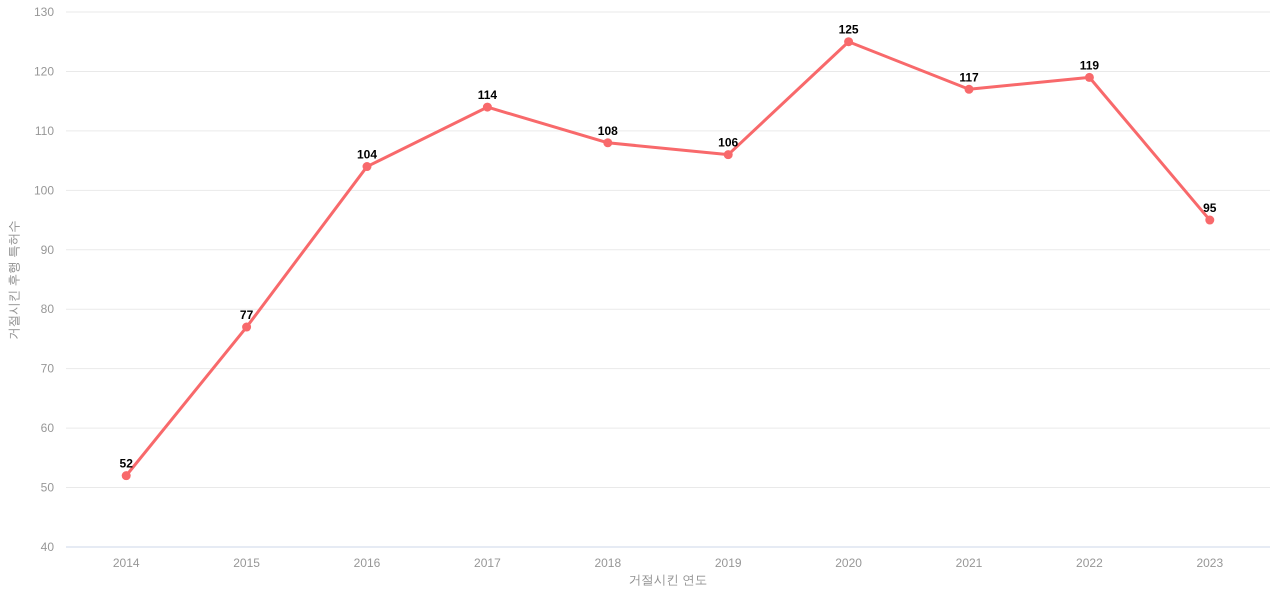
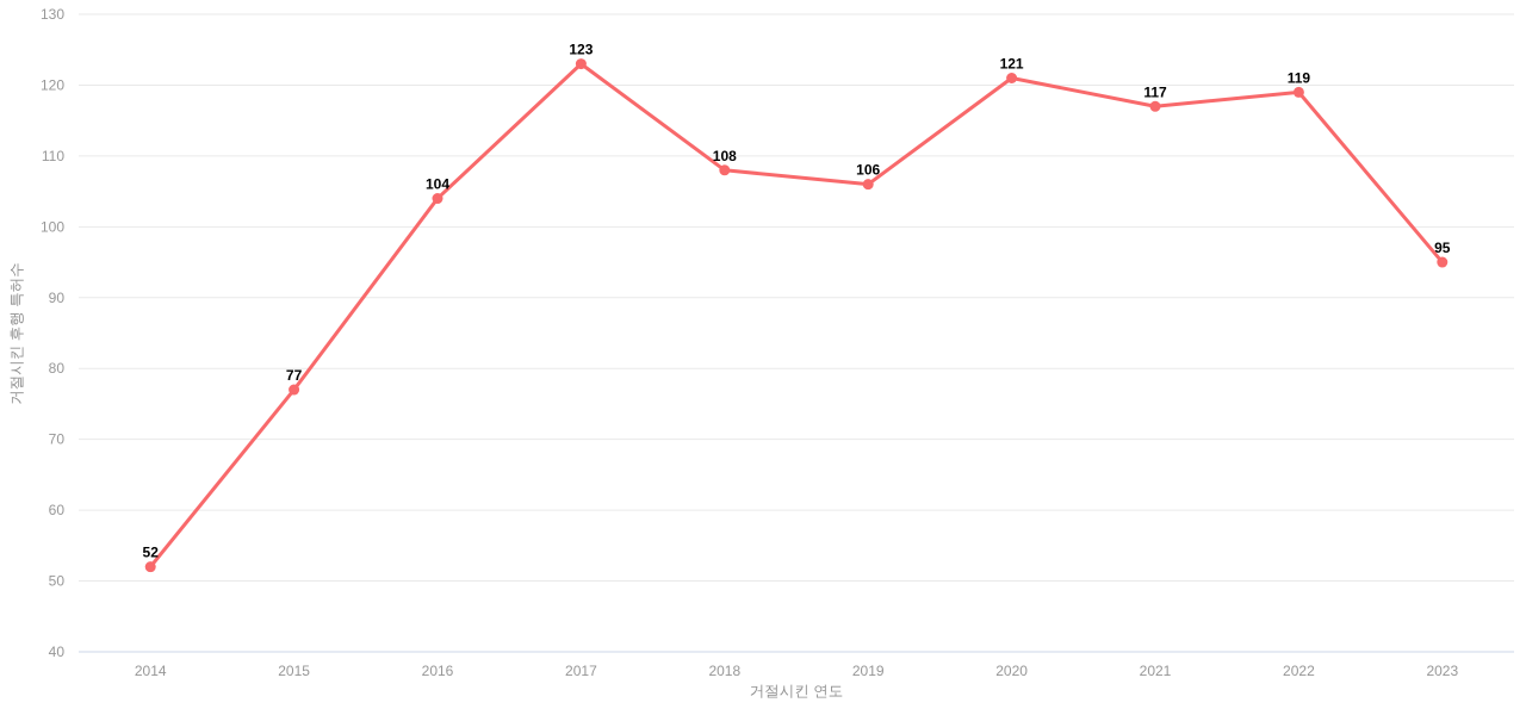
2017: 114 -> 123
2020: 125 -> 121
